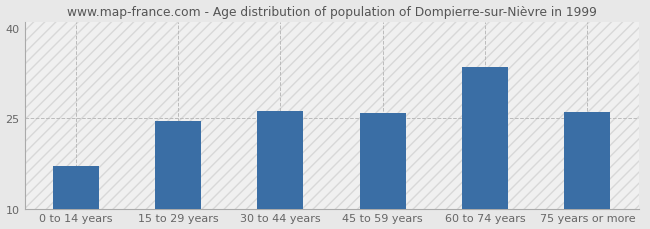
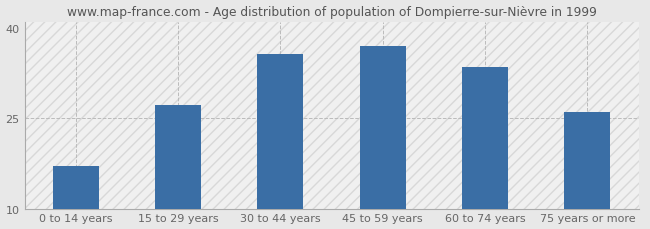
15 to 29 years: 24.5 -> 27.2
30 to 44 years: 26.2 -> 35.6
45 to 59 years: 25.9 -> 37.0
